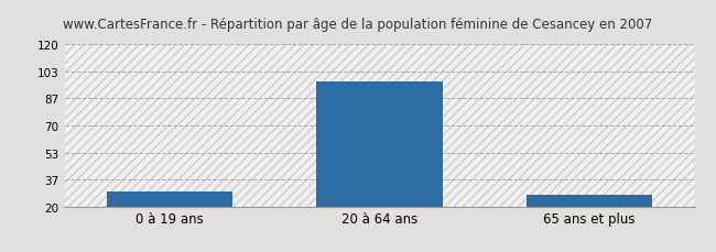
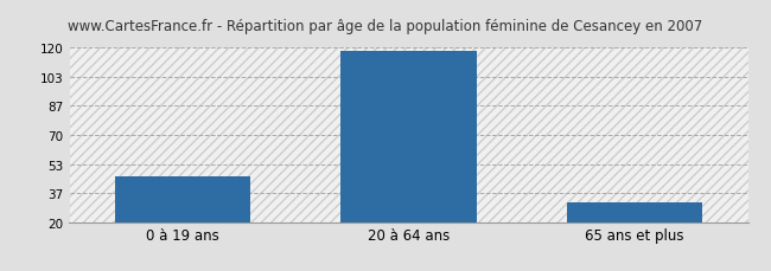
0 à 19 ans: 29 -> 46
20 à 64 ans: 97 -> 118
65 ans et plus: 27 -> 31
